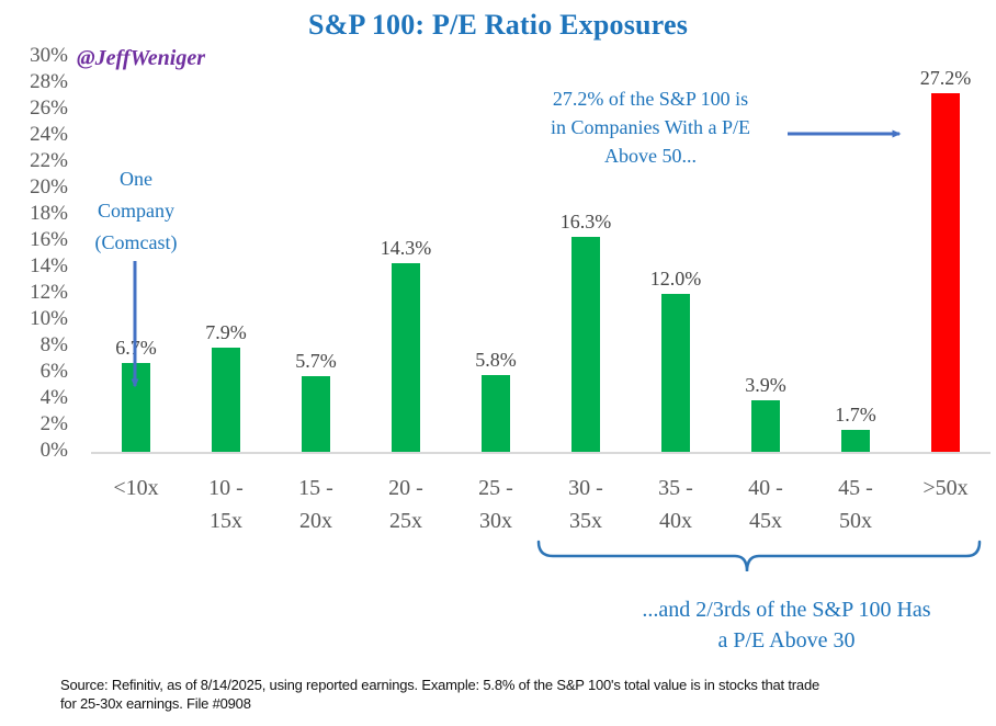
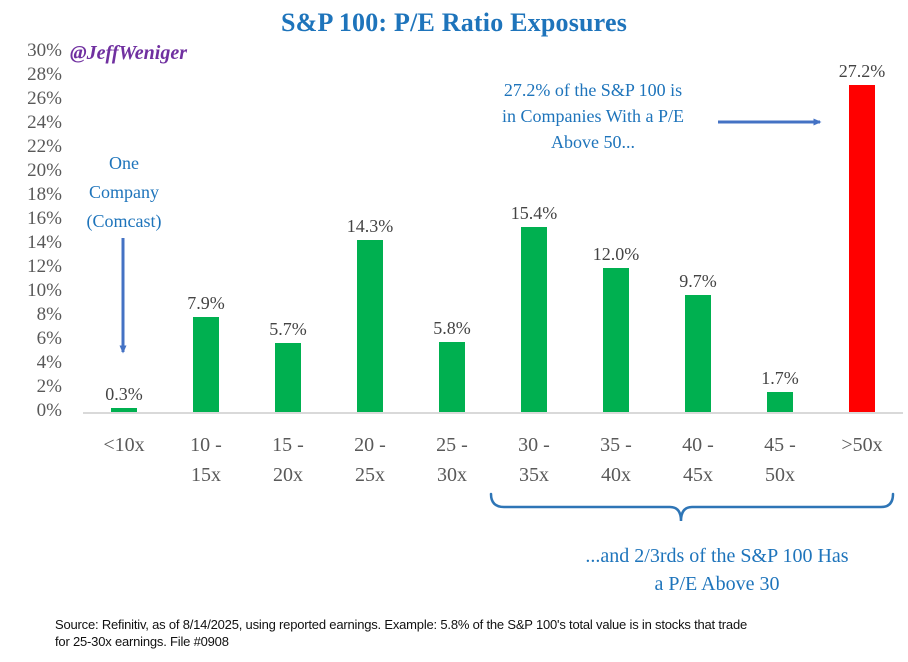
<10x: 6.7% -> 0.3%
30 - 35x: 16.3% -> 15.4%
40 - 45x: 3.9% -> 9.7%
